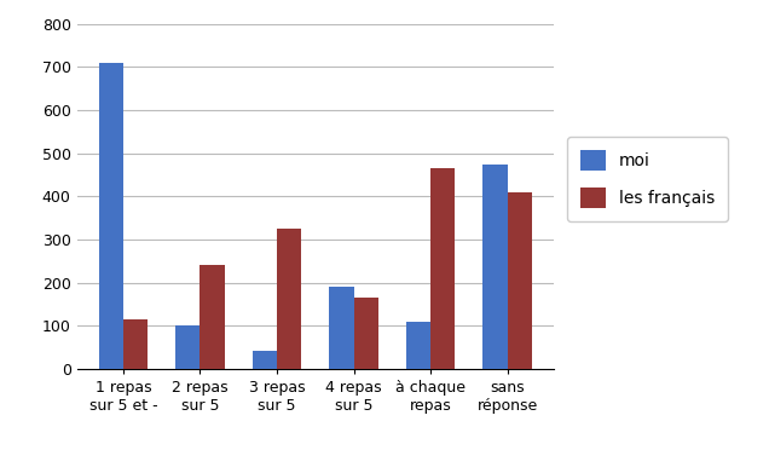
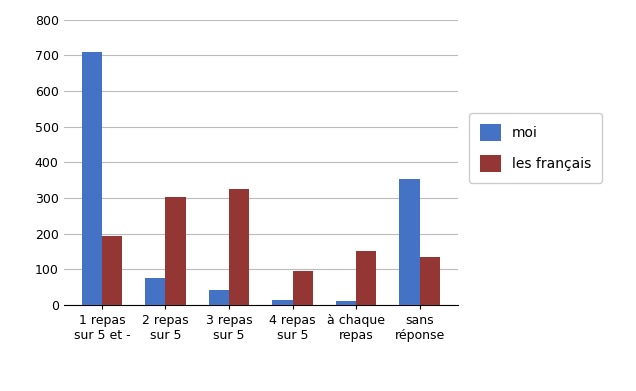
les français/1 repas sur 5 et -: 115 -> 192
moi/2 repas sur 5: 100 -> 75
les français/2 repas sur 5: 240 -> 303
moi/4 repas sur 5: 190 -> 15
les français/4 repas sur 5: 165 -> 95
moi/à chaque repas: 110 -> 12
les français/à chaque repas: 465 -> 150
moi/sans réponse: 475 -> 352
les français/sans réponse: 410 -> 135
